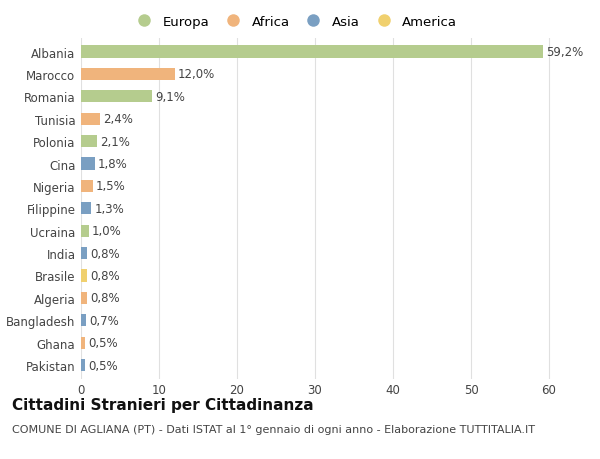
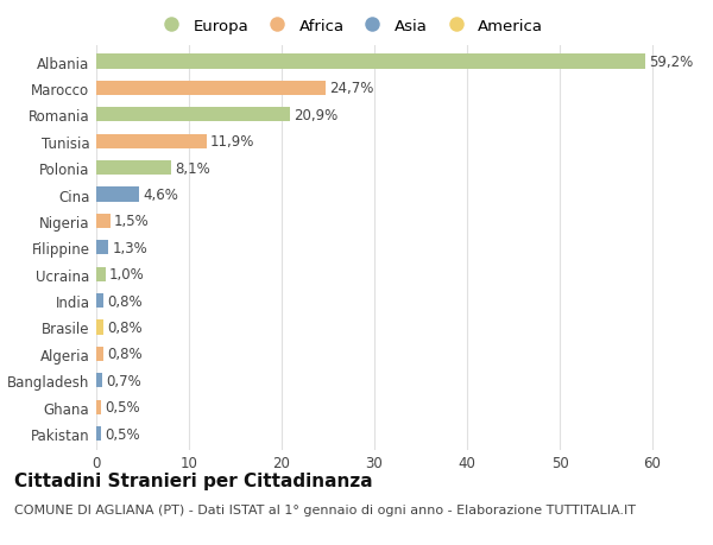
Marocco: 12,0% -> 24,7%
Romania: 9,1% -> 20,9%
Tunisia: 2,4% -> 11,9%
Polonia: 2,1% -> 8,1%
Cina: 1,8% -> 4,6%
